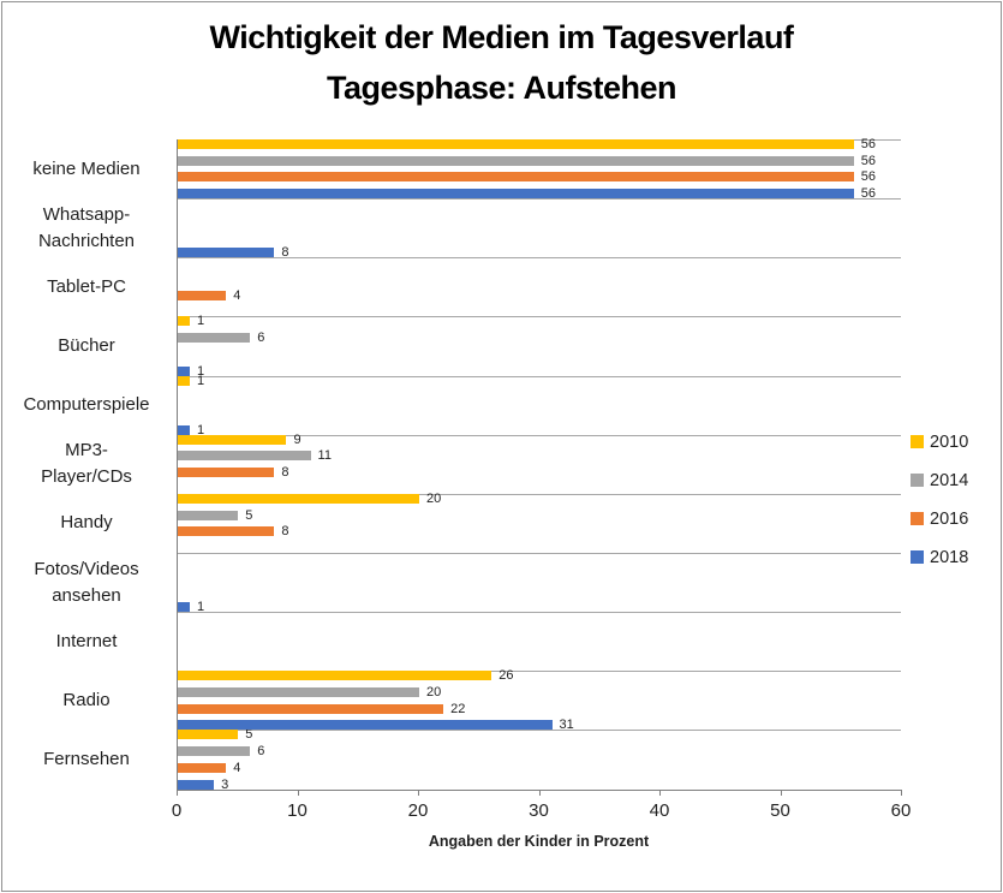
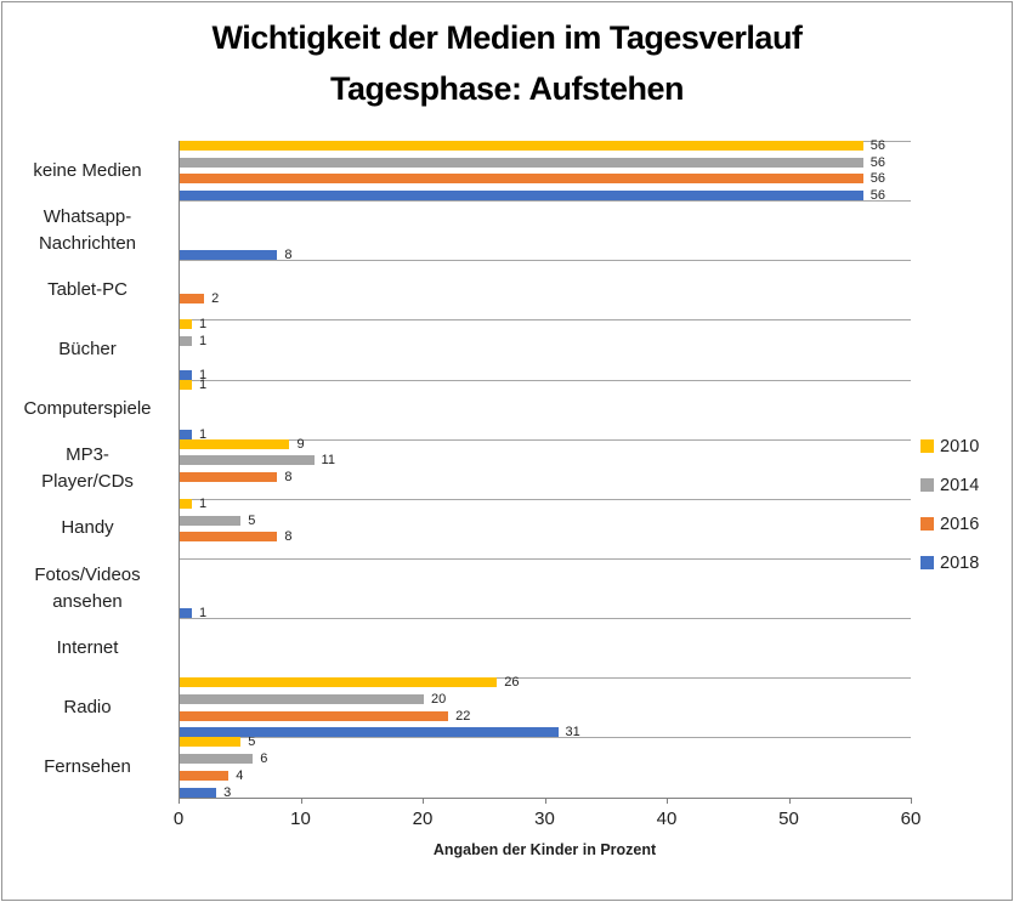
2016/Tablet-PC: 4 -> 2
2014/Bücher: 6 -> 1
2010/Handy: 20 -> 1
